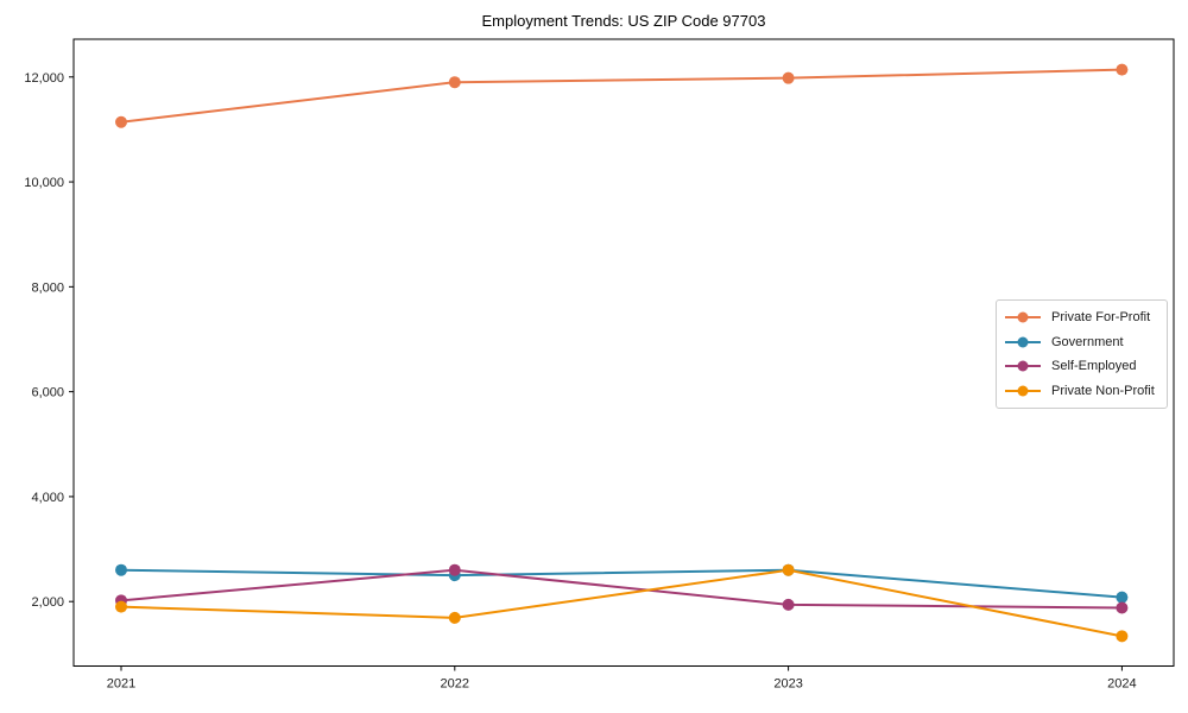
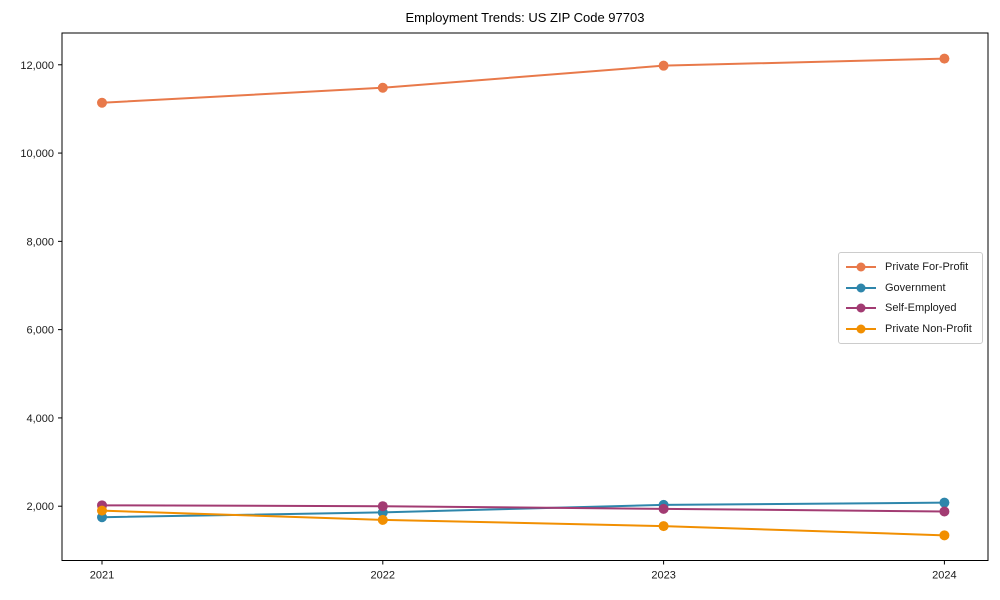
Government/2021: 2600 -> 1800
Private For-Profit/2022: 11900 -> 11500
Government/2022: 2500 -> 1900
Self-Employed/2022: 2600 -> 2000
Government/2023: 2600 -> 2000
Private Non-Profit/2023: 2600 -> 1600
